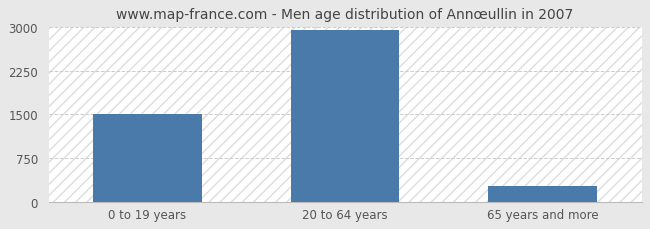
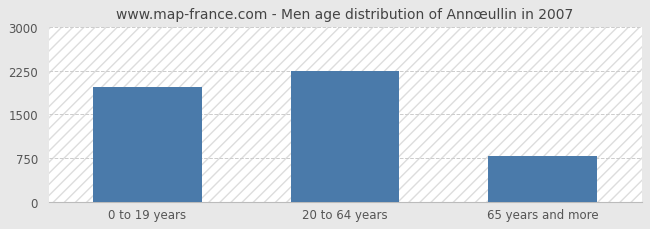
0 to 19 years: 1500 -> 1960
20 to 64 years: 2950 -> 2240
65 years and more: 280 -> 780
